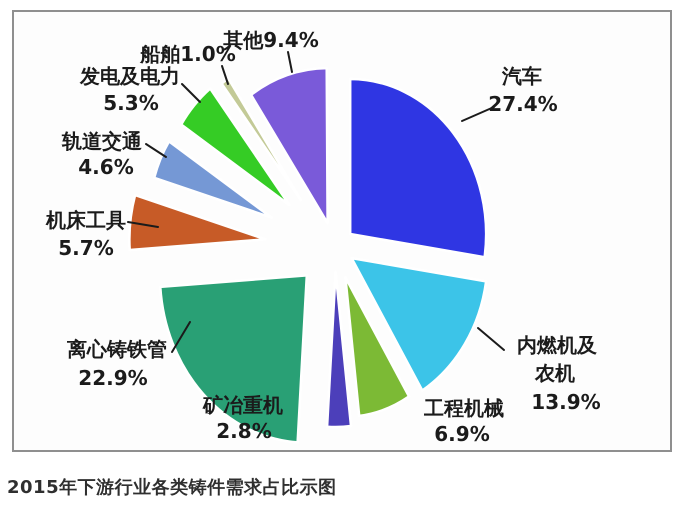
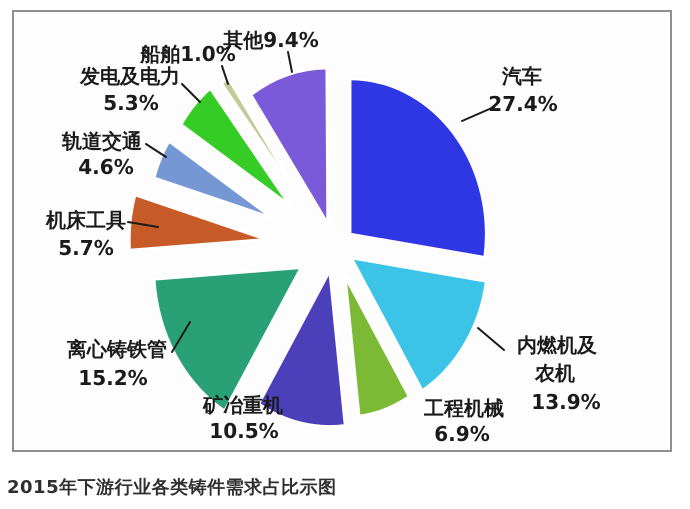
矿冶重机: 2.8% -> 10.5%
离心铸铁管: 22.9% -> 15.2%
